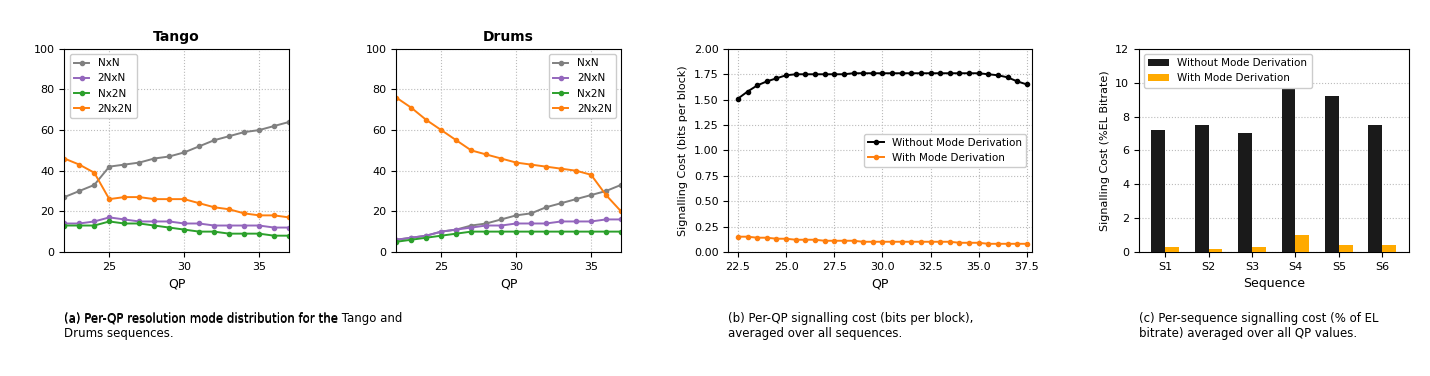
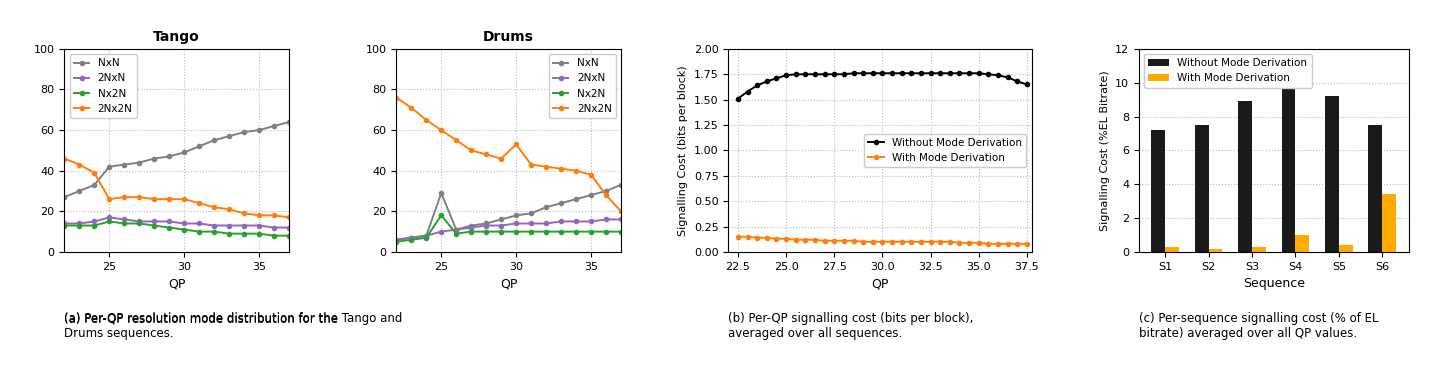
Drums/NxN/25: 10 -> 29
Drums/Nx2N/25: 8 -> 18
Drums/2Nx2N/30: 44 -> 53
Without Mode Derivation/S3: 7.0 -> 8.9
With Mode Derivation/S6: 0.4 -> 3.4
